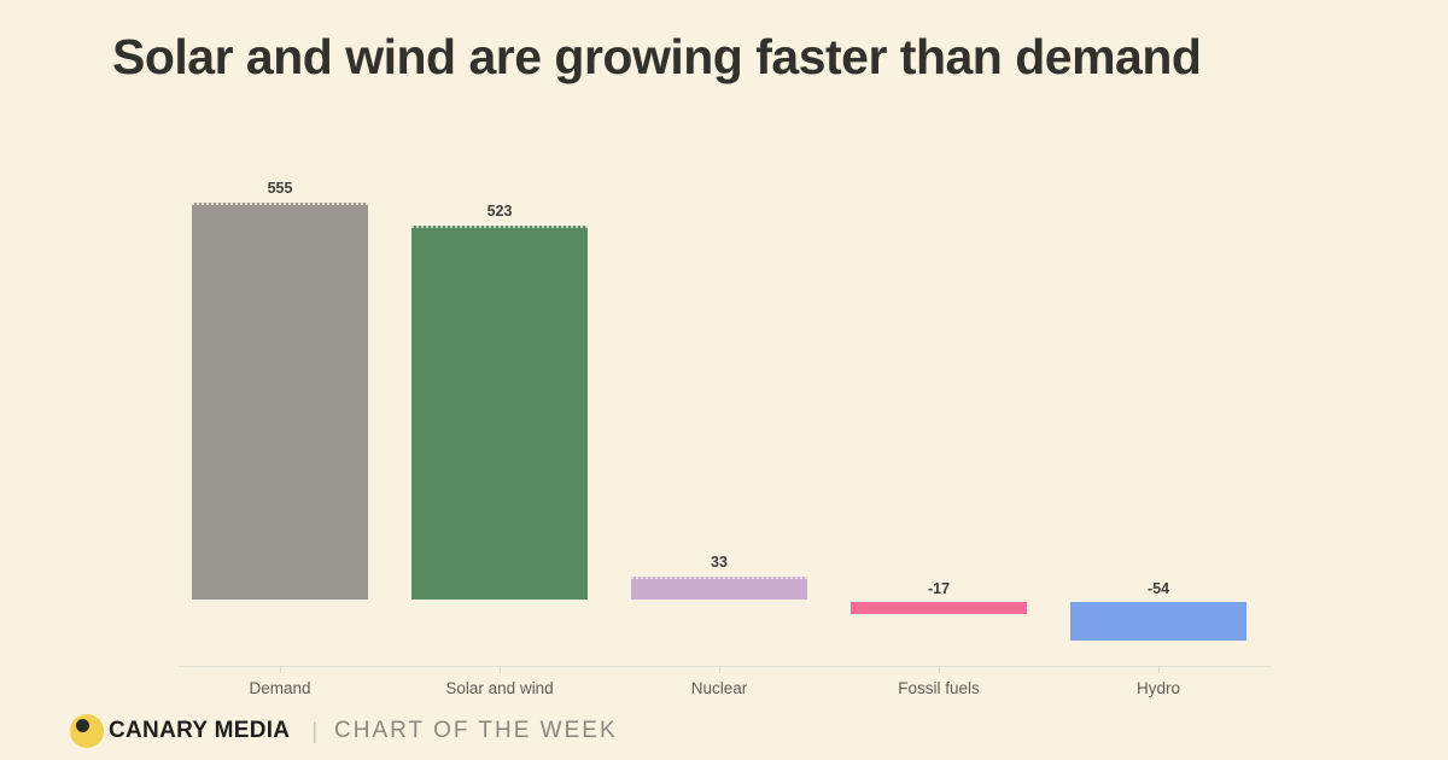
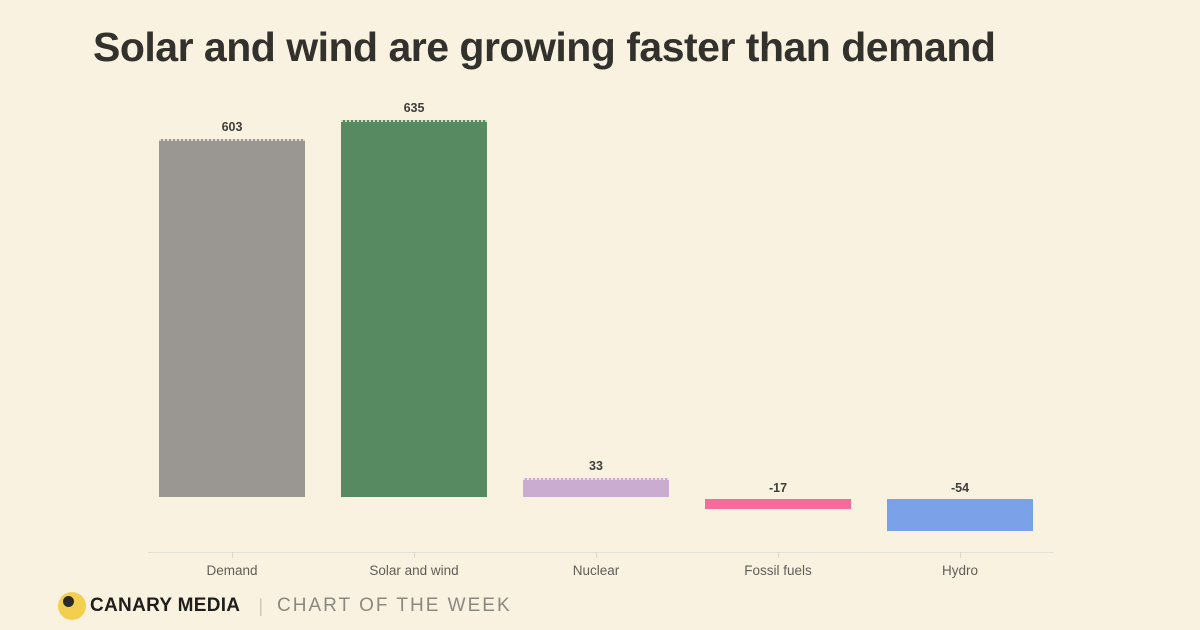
Demand: 555 -> 603
Solar and wind: 523 -> 635
